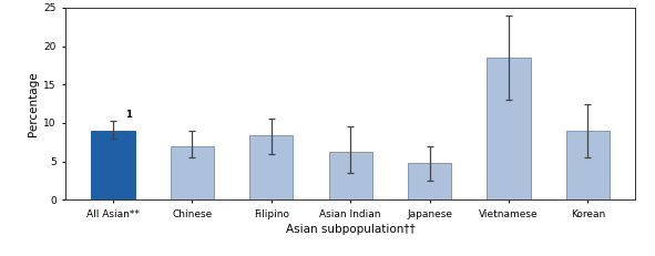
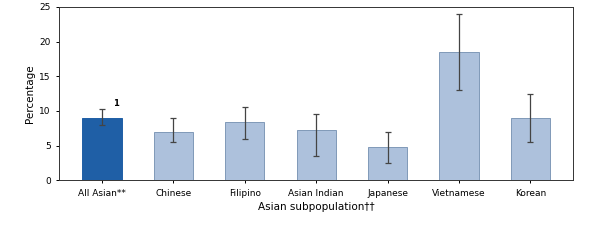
Asian Indian: 6.3 -> 7.2
